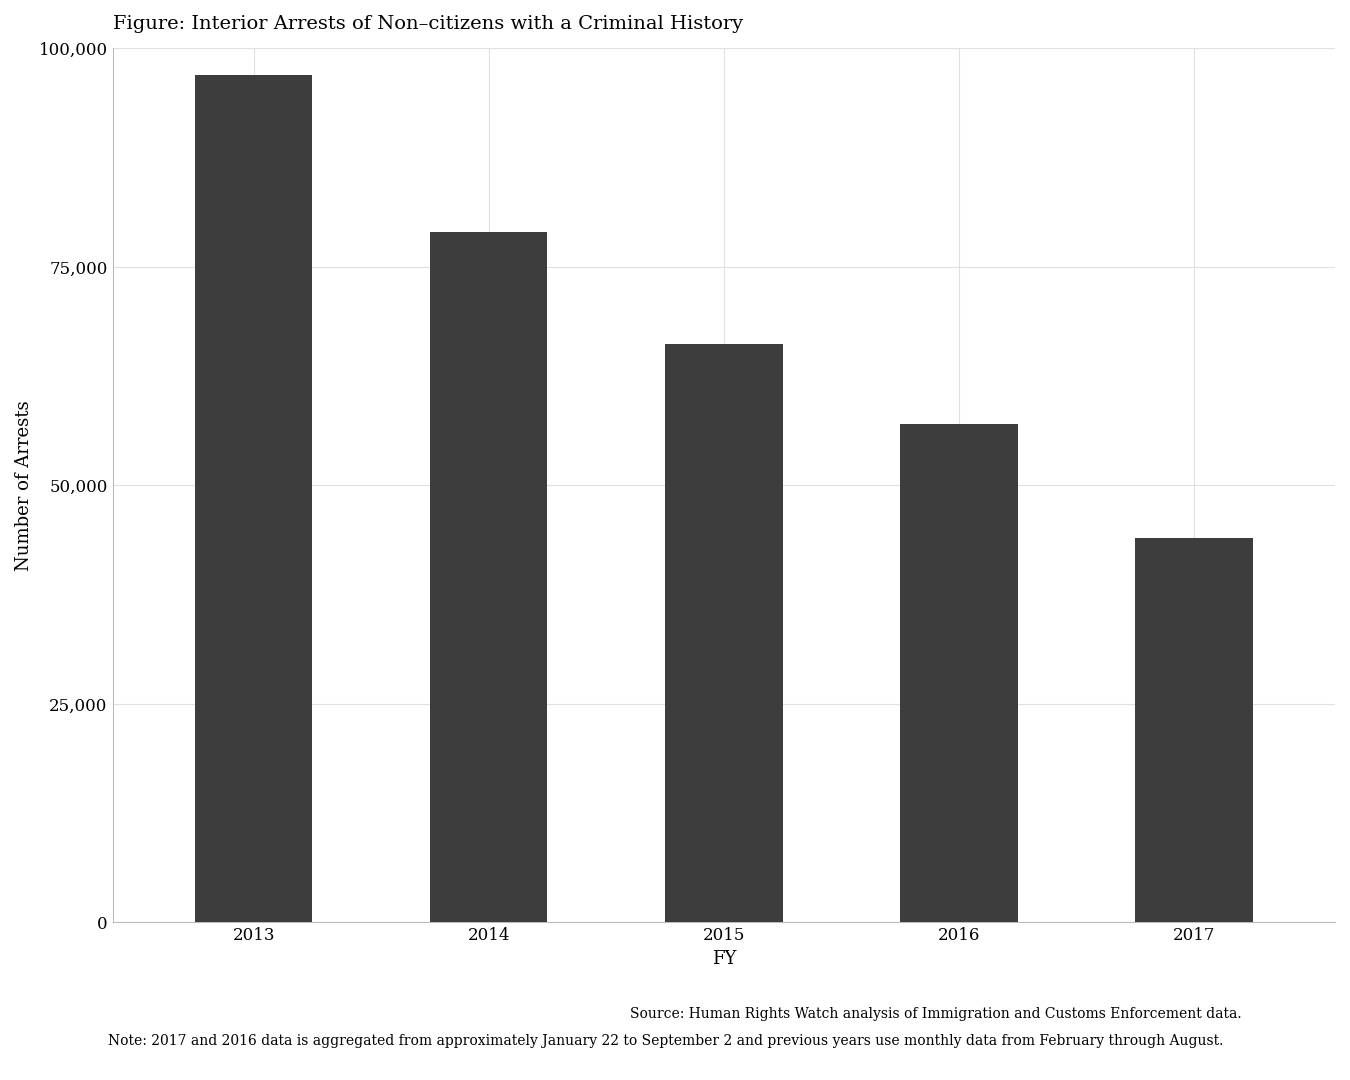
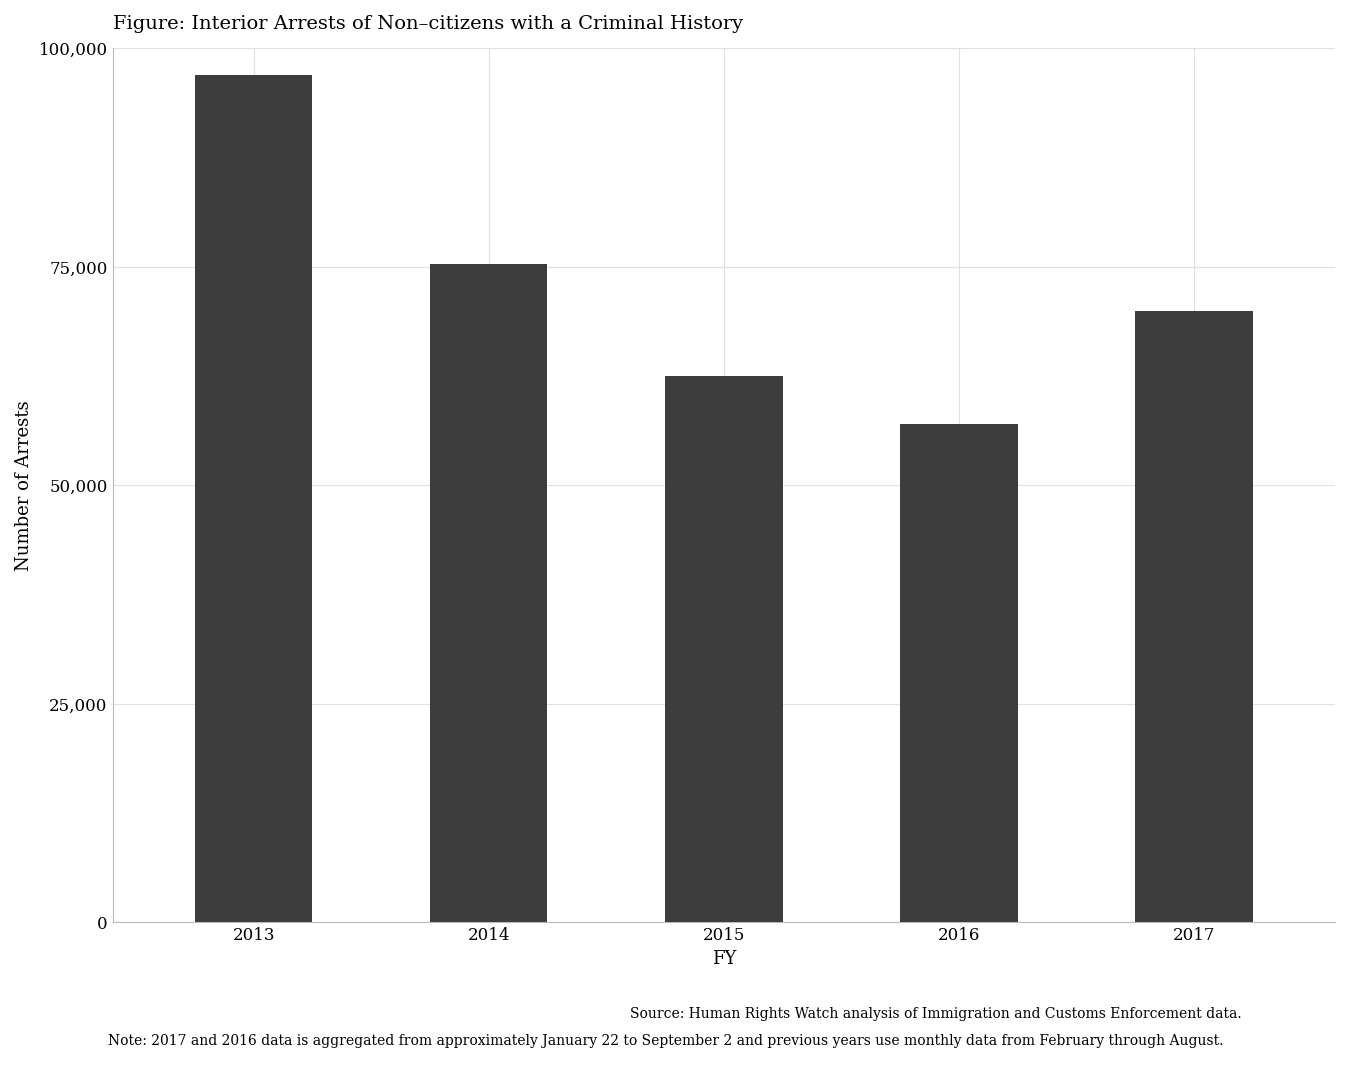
2014: 79,000 -> 75,300
2015: 66,200 -> 62,500
2017: 44,000 -> 70,000
